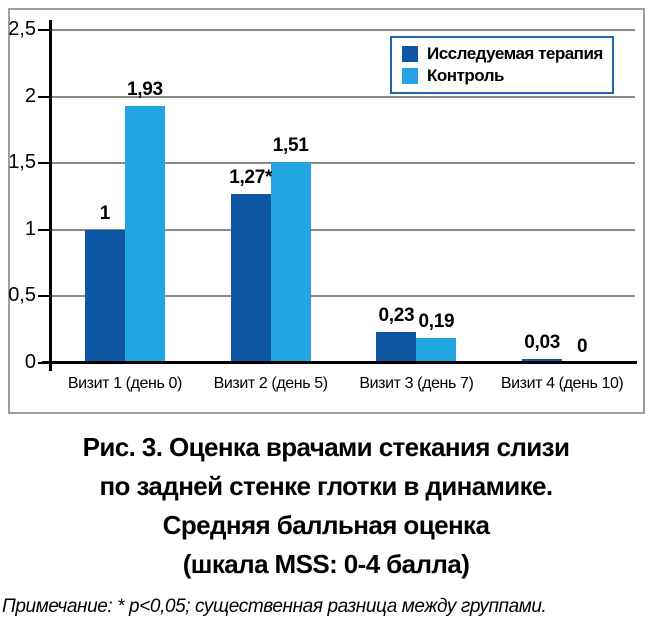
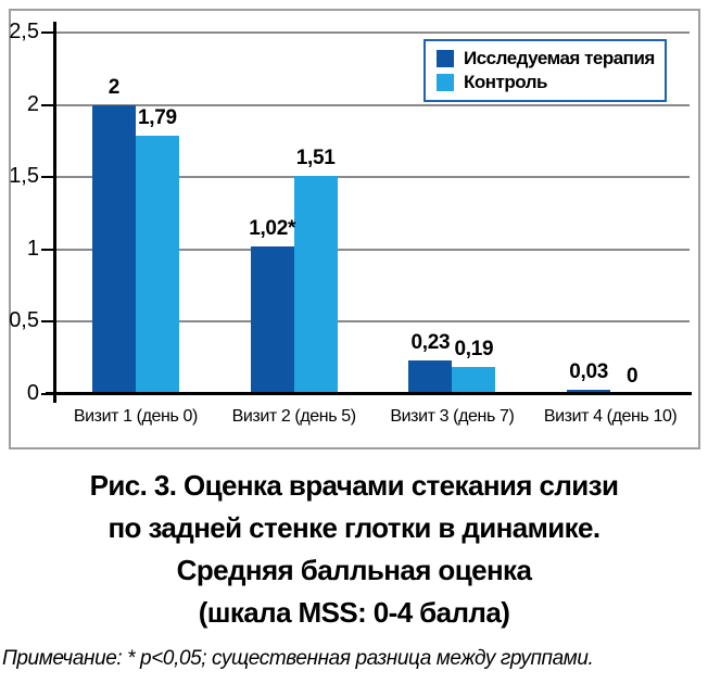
Исследуемая терапия/Визит 1 (день 0): 1 -> 2
Контроль/Визит 1 (день 0): 1,93 -> 1,79
Исследуемая терапия/Визит 2 (день 5): 1,27 -> 1,02
